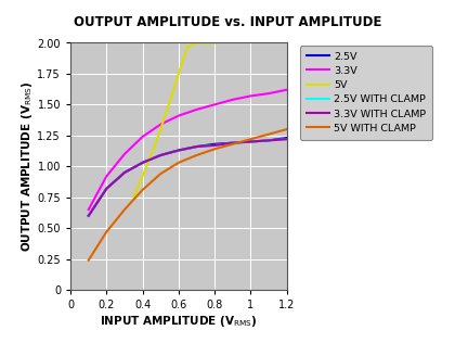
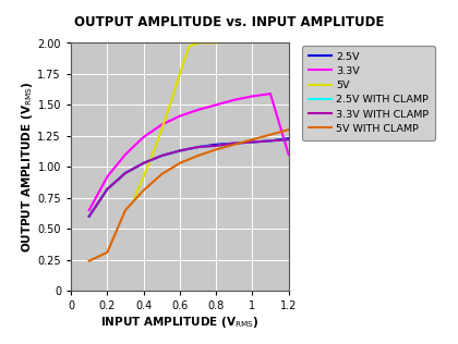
5V WITH CLAMP/0.2: 0.47 -> 0.31
3.3V/1.2: 1.62 -> 1.10
